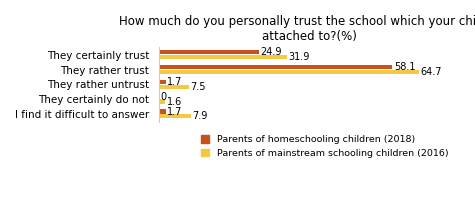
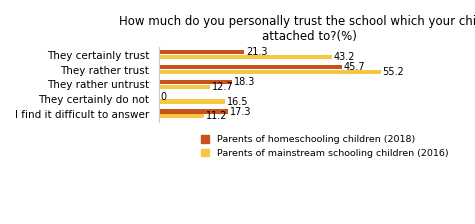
Parents of homeschooling children (2018)/They certainly trust: 24.9 -> 21.3
Parents of mainstream schooling children (2016)/They certainly trust: 31.9 -> 43.2
Parents of homeschooling children (2018)/They rather trust: 58.1 -> 45.7
Parents of mainstream schooling children (2016)/They rather trust: 64.7 -> 55.2
Parents of homeschooling children (2018)/They rather untrust: 1.7 -> 18.3
Parents of mainstream schooling children (2016)/They rather untrust: 7.5 -> 12.7
Parents of mainstream schooling children (2016)/They certainly do not: 1.6 -> 16.5
Parents of homeschooling children (2018)/I find it difficult to answer: 1.7 -> 17.3
Parents of mainstream schooling children (2016)/I find it difficult to answer: 7.9 -> 11.2
